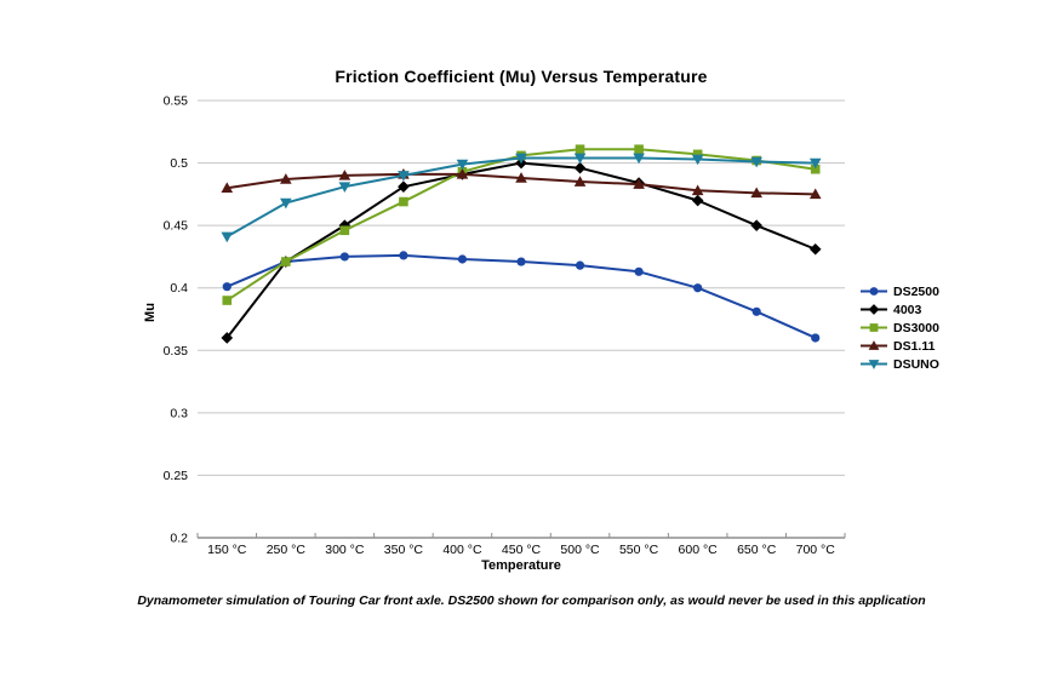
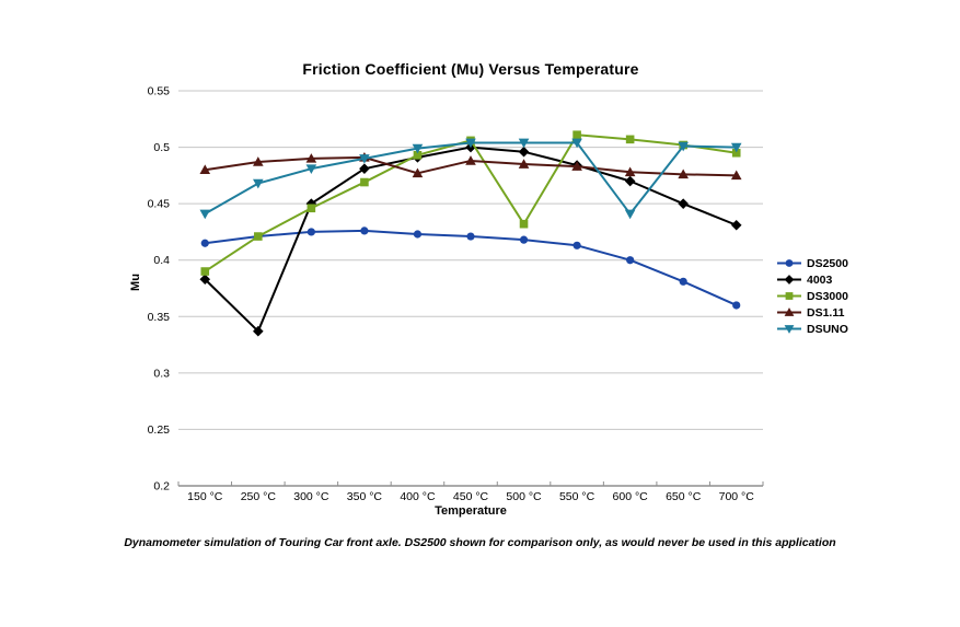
DS2500/150 °C: 0.401 -> 0.415
4003/150 °C: 0.360 -> 0.383
4003/250 °C: 0.421 -> 0.337
DS1.11/400 °C: 0.491 -> 0.477
DS3000/500 °C: 0.511 -> 0.432
DSUNO/600 °C: 0.503 -> 0.441
